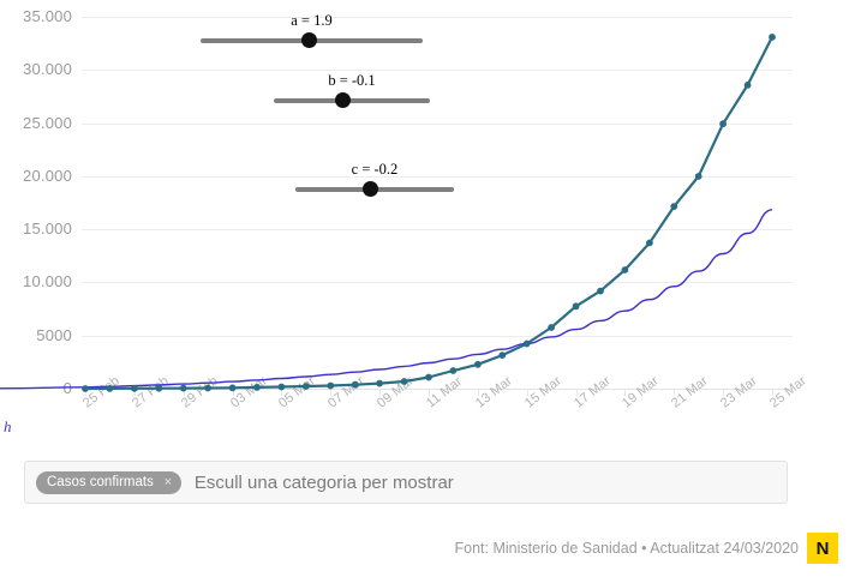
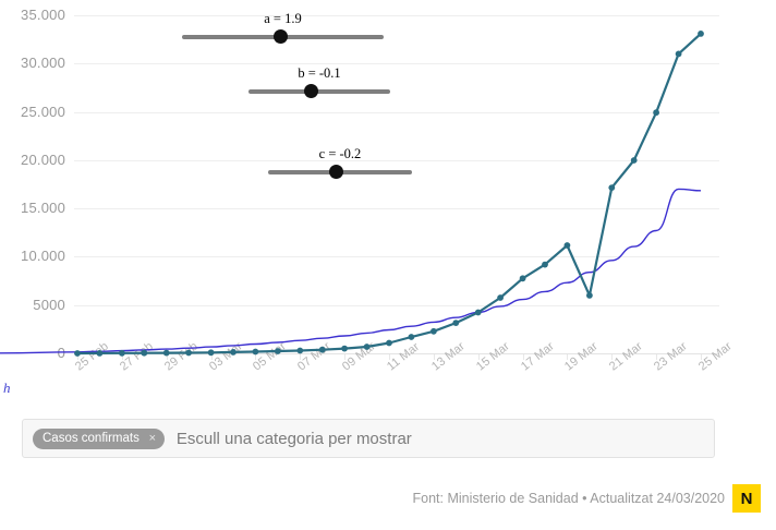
Casos confirmats/19 Mar: 14000 -> 6000
Casos confirmats/23 Mar: 29000 -> 31000
h/23 Mar: 15000 -> 17000
